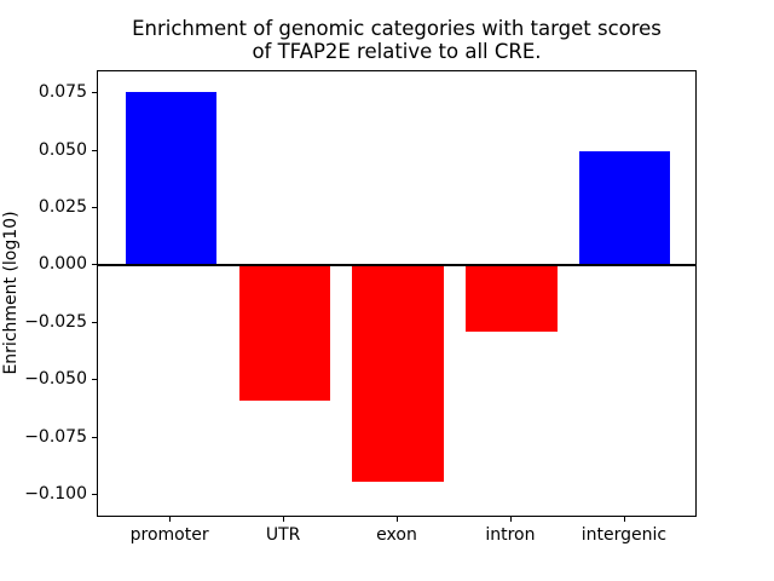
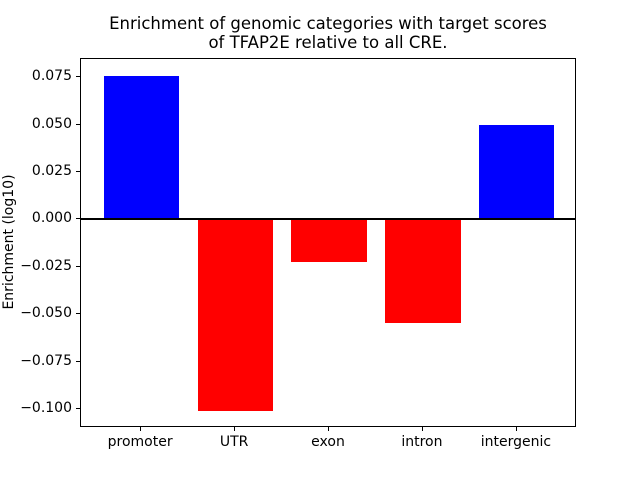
UTR: -0.059 -> -0.101
exon: -0.094 -> -0.022
intron: -0.029 -> -0.054
